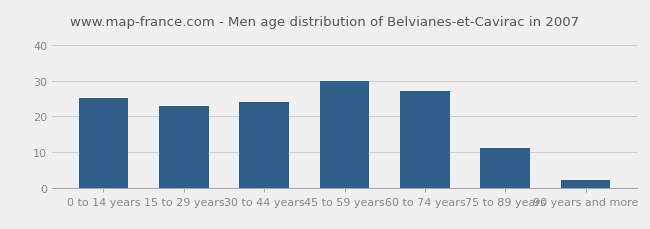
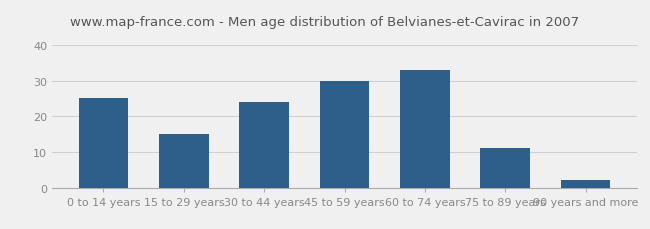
15 to 29 years: 23 -> 15
60 to 74 years: 27 -> 33
